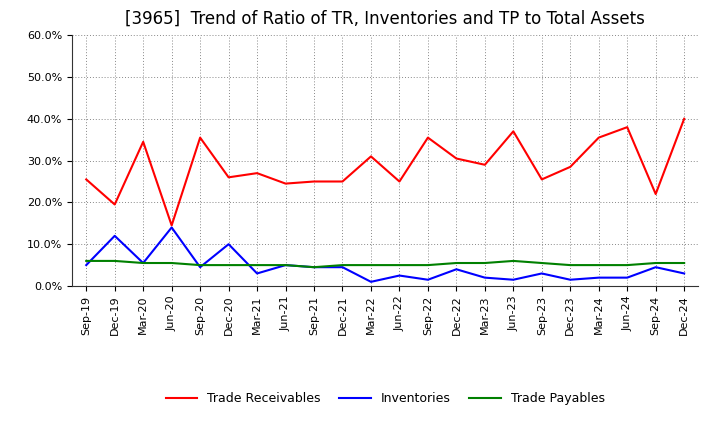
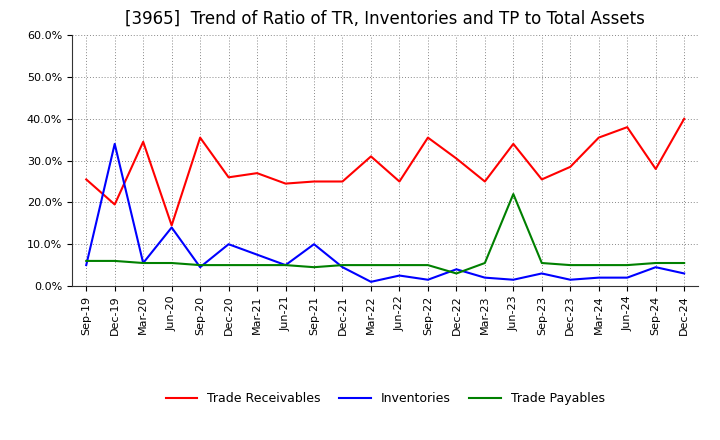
Inventories/Dec-19: 12.0% -> 34.0%
Inventories/Mar-21: 3.0% -> 7.5%
Inventories/Sep-21: 4.5% -> 10.0%
Trade Payables/Dec-22: 5.5% -> 3.0%
Trade Receivables/Mar-23: 29.0% -> 25.0%
Trade Receivables/Jun-23: 37.0% -> 34.0%
Trade Payables/Jun-23: 6.0% -> 22.0%
Trade Receivables/Sep-24: 22.0% -> 28.0%
